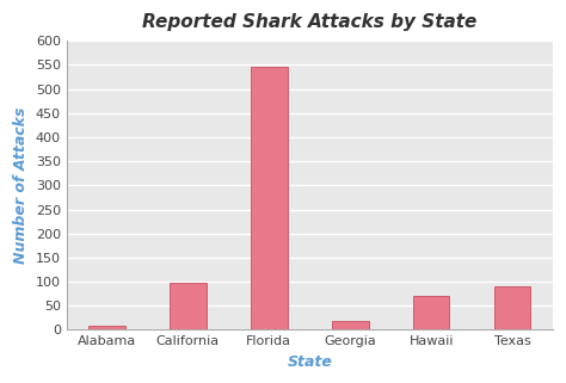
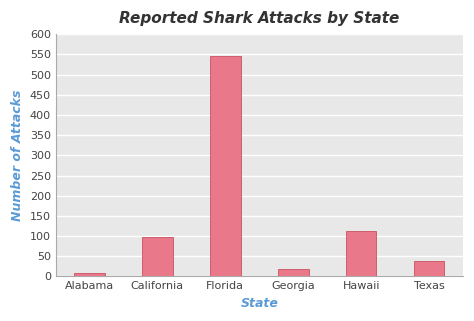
Hawaii: 70 -> 112
Texas: 90 -> 38
